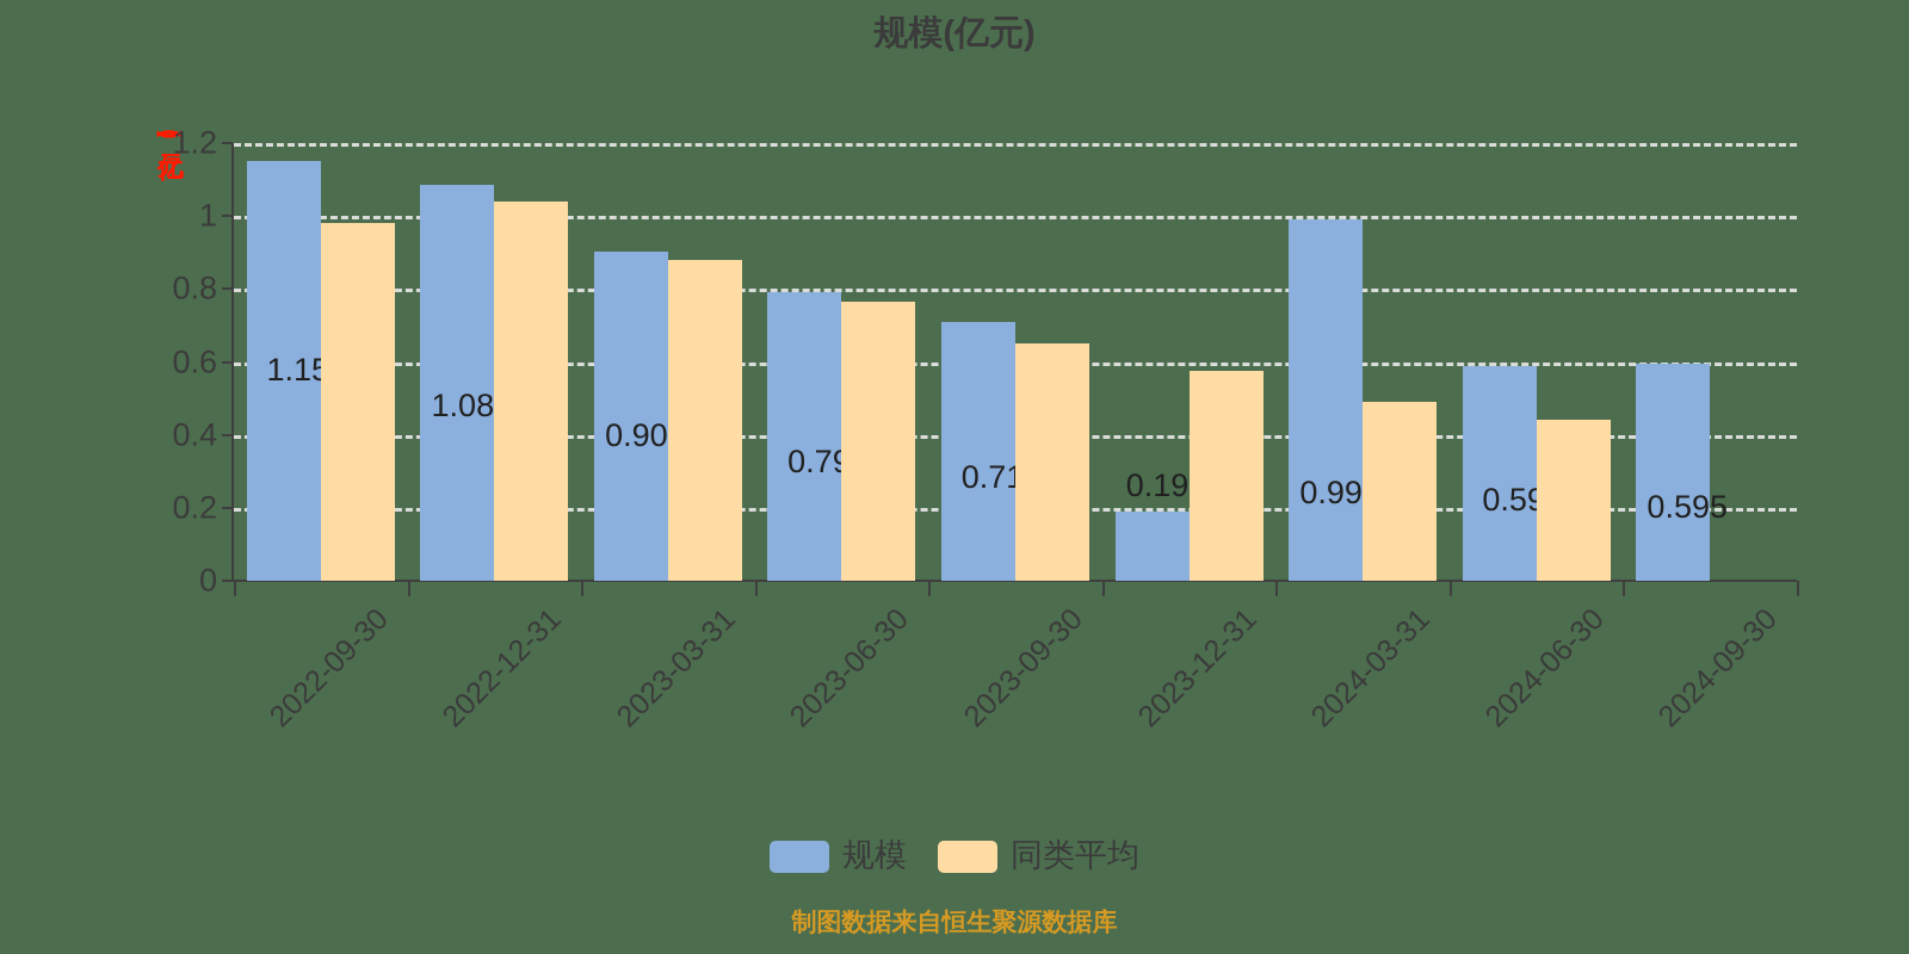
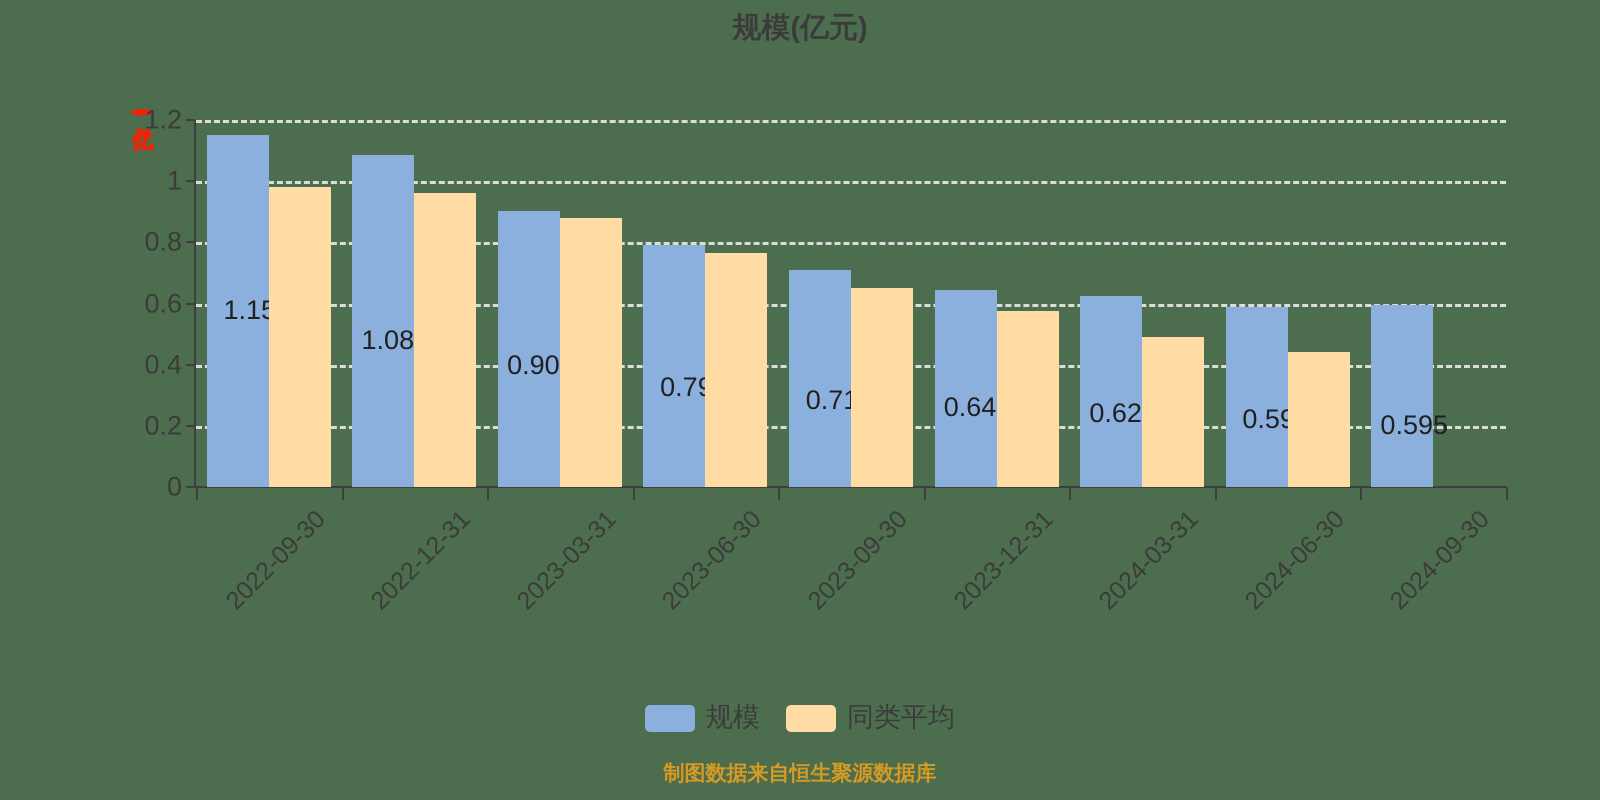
同类平均/2022-12-31: 1.04 -> 0.96
规模/2023-12-31: 0.190 -> 0.645
规模/2024-03-31: 0.991 -> 0.625
